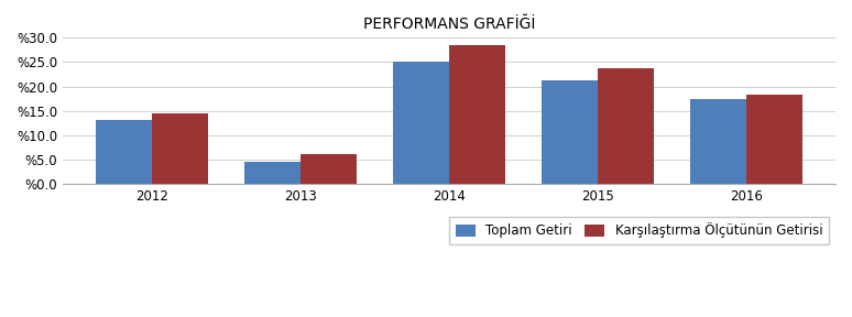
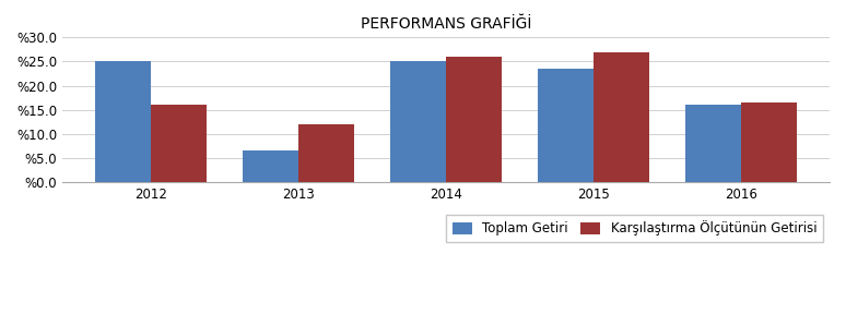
Toplam Getiri/2012: %13.2 -> %25.0
Karşılaştırma Ölçütünün Getirisi/2012: %14.5 -> %16.0
Toplam Getiri/2013: %4.6 -> %6.5
Karşılaştırma Ölçütünün Getirisi/2013: %6.0 -> %12.0
Karşılaştırma Ölçütünün Getirisi/2014: %28.4 -> %26.0
Toplam Getiri/2015: %21.2 -> %23.5
Karşılaştırma Ölçütünün Getirisi/2015: %23.7 -> %27.0
Toplam Getiri/2016: %17.3 -> %16.0
Karşılaştırma Ölçütünün Getirisi/2016: %18.3 -> %16.5
